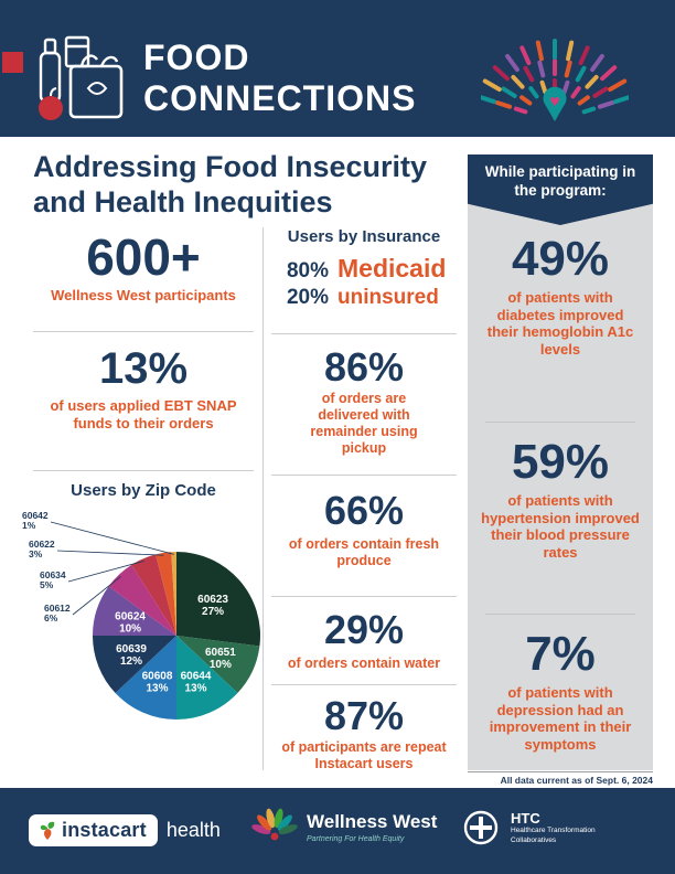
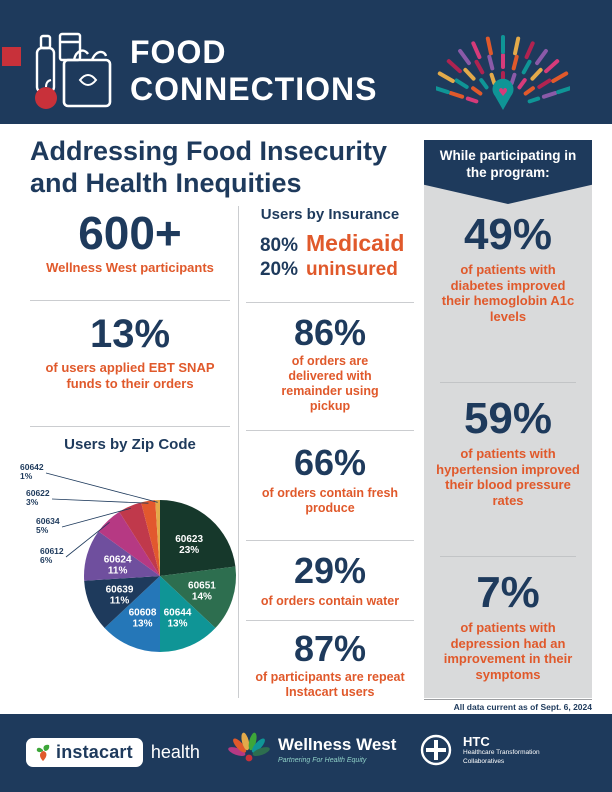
60623: 27% -> 23%
60651: 10% -> 14%
60639: 12% -> 11%
60624: 10% -> 11%
